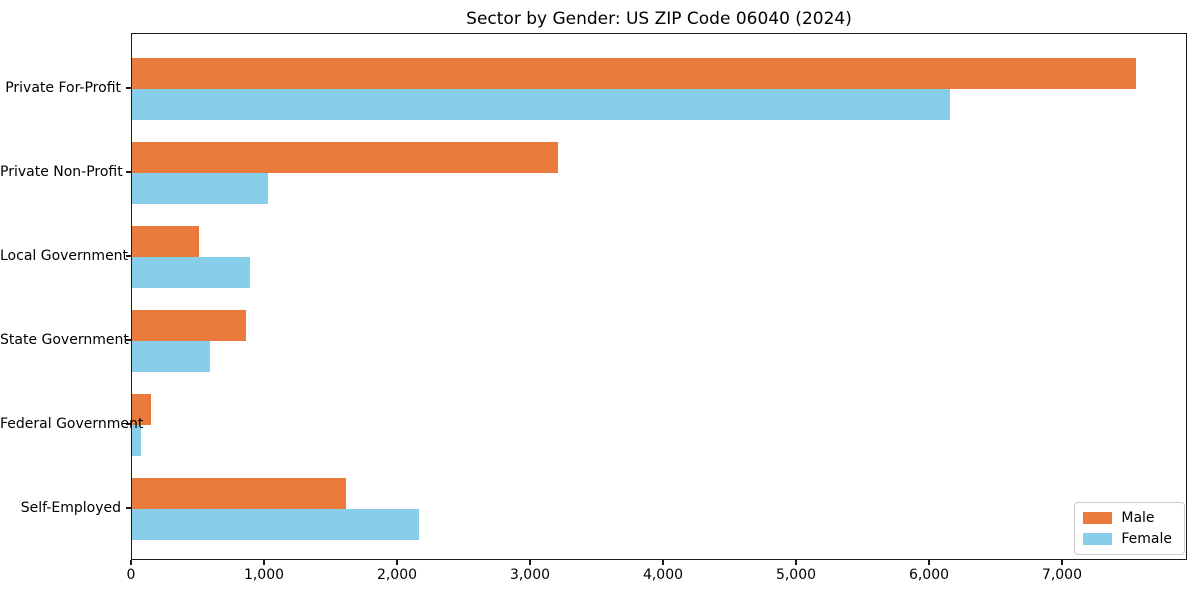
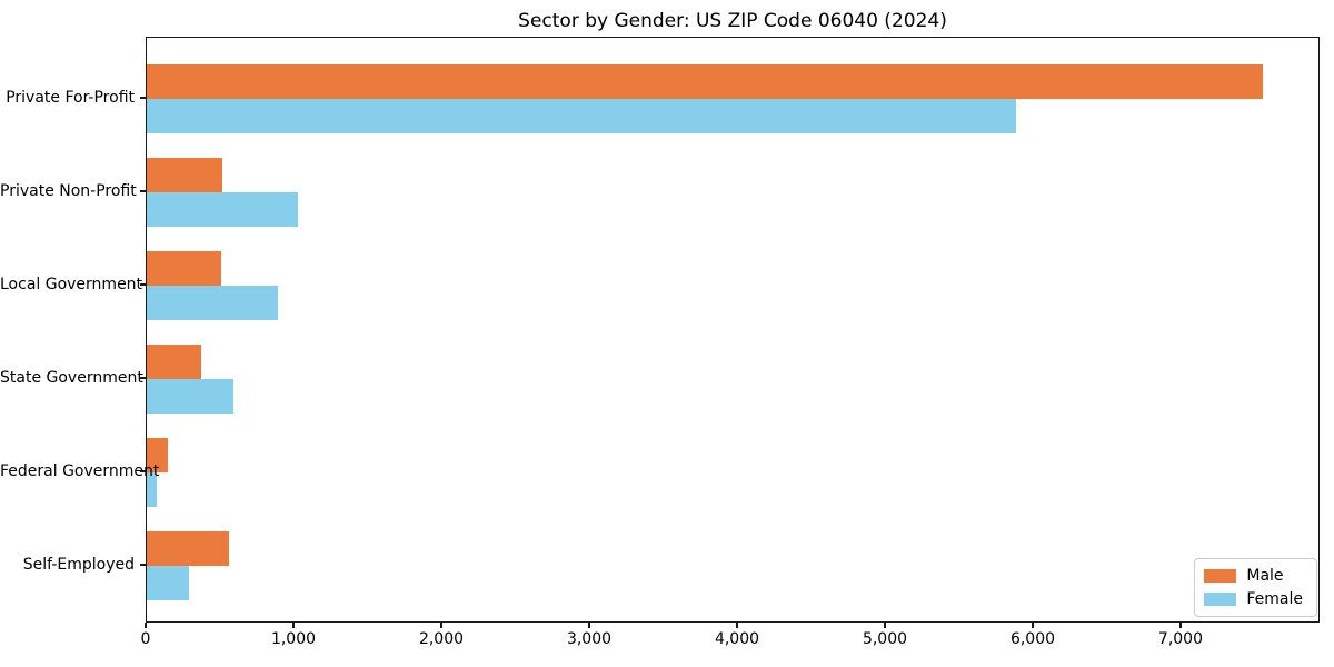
Female/Private For-Profit: 6150 -> 5880
Male/Private Non-Profit: 3200 -> 510
Male/State Government: 860 -> 360
Male/Self-Employed: 1610 -> 560
Female/Self-Employed: 2160 -> 280
